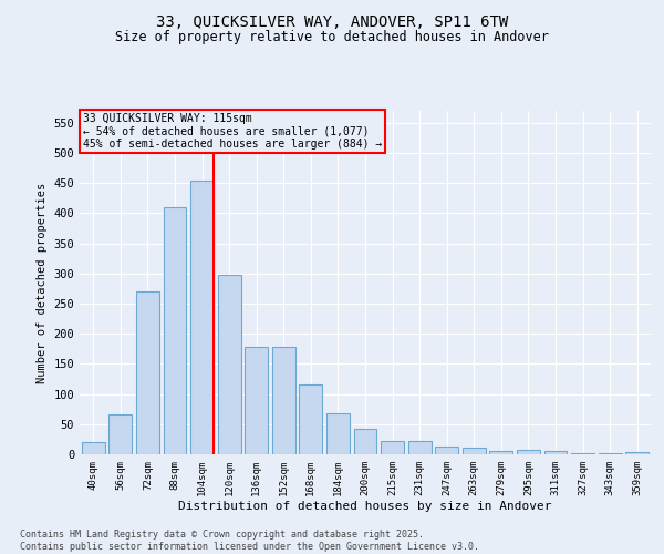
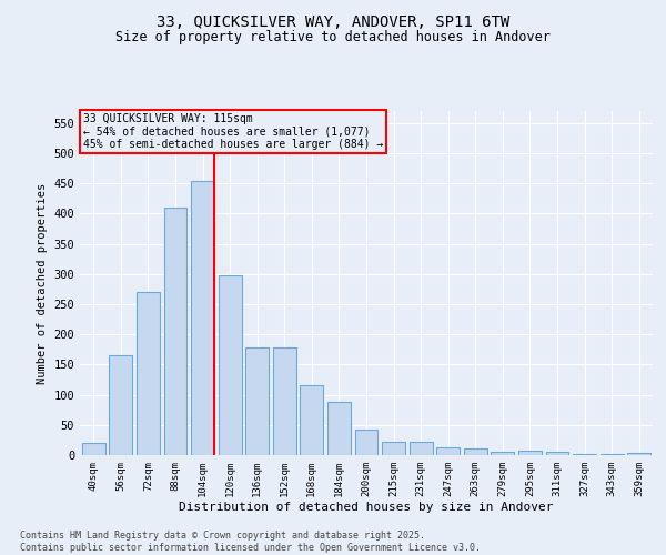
56sqm: 67 -> 166
184sqm: 68 -> 88
